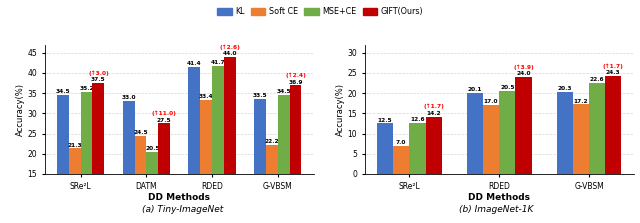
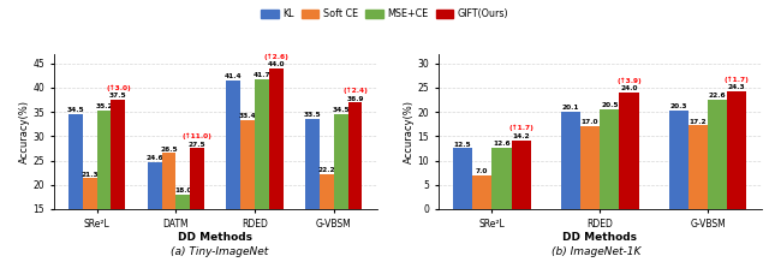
KL/DATM: 33.0 -> 24.6
Soft CE/DATM: 24.5 -> 26.5
MSE+CE/DATM: 20.5 -> 18.0
